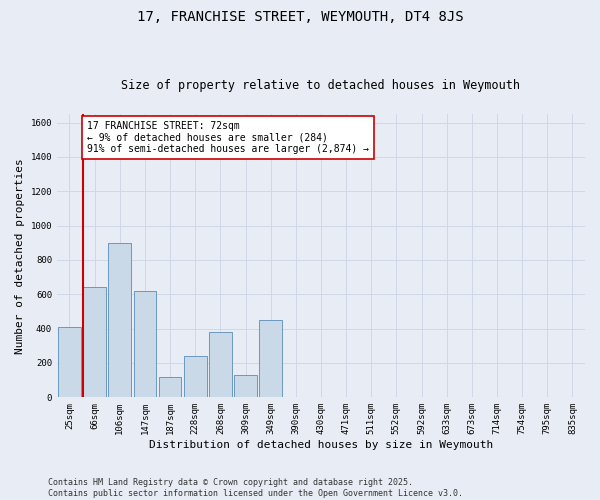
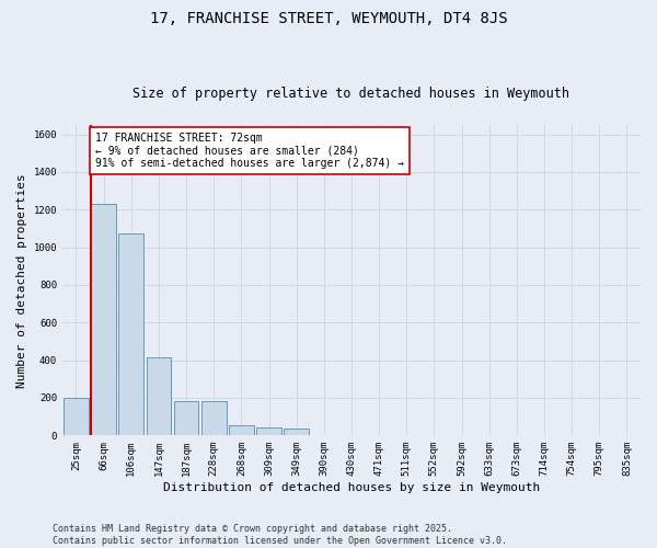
25sqm: 410 -> 200
66sqm: 640 -> 1230
106sqm: 900 -> 1080
147sqm: 620 -> 420
187sqm: 120 -> 180
228sqm: 240 -> 180
268sqm: 380 -> 60
309sqm: 130 -> 40
349sqm: 450 -> 40
